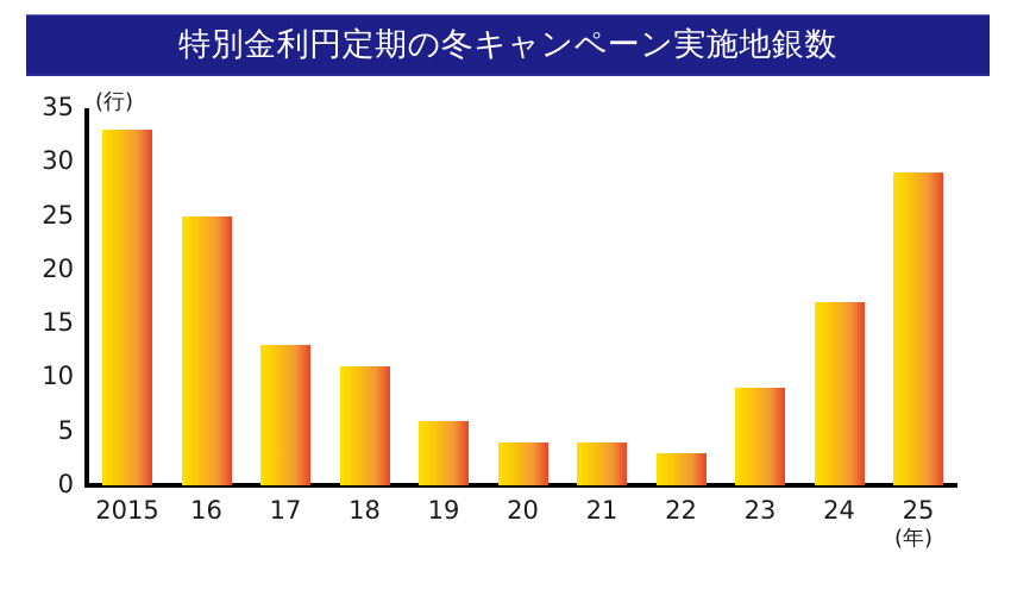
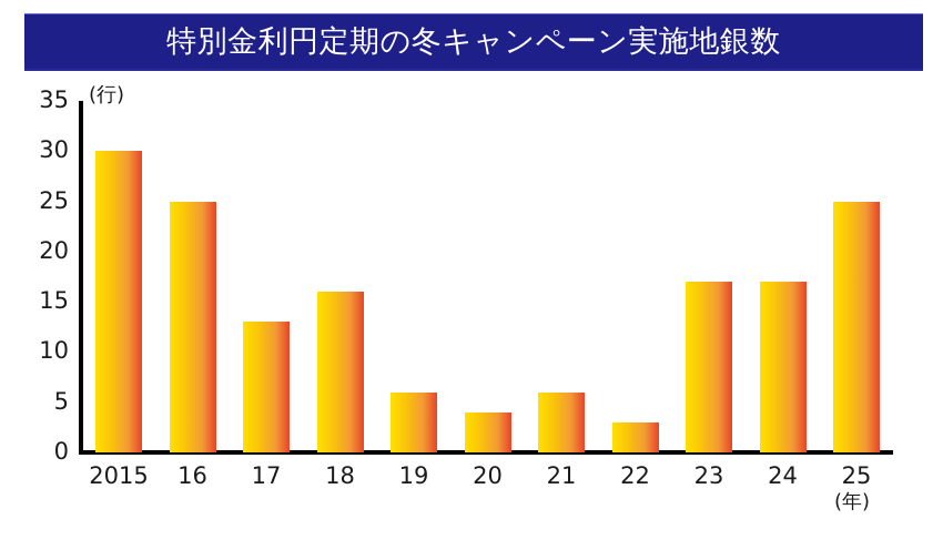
2015: 33 -> 30
18: 11 -> 16
21: 4 -> 6
23: 9 -> 17
25: 29 -> 25
